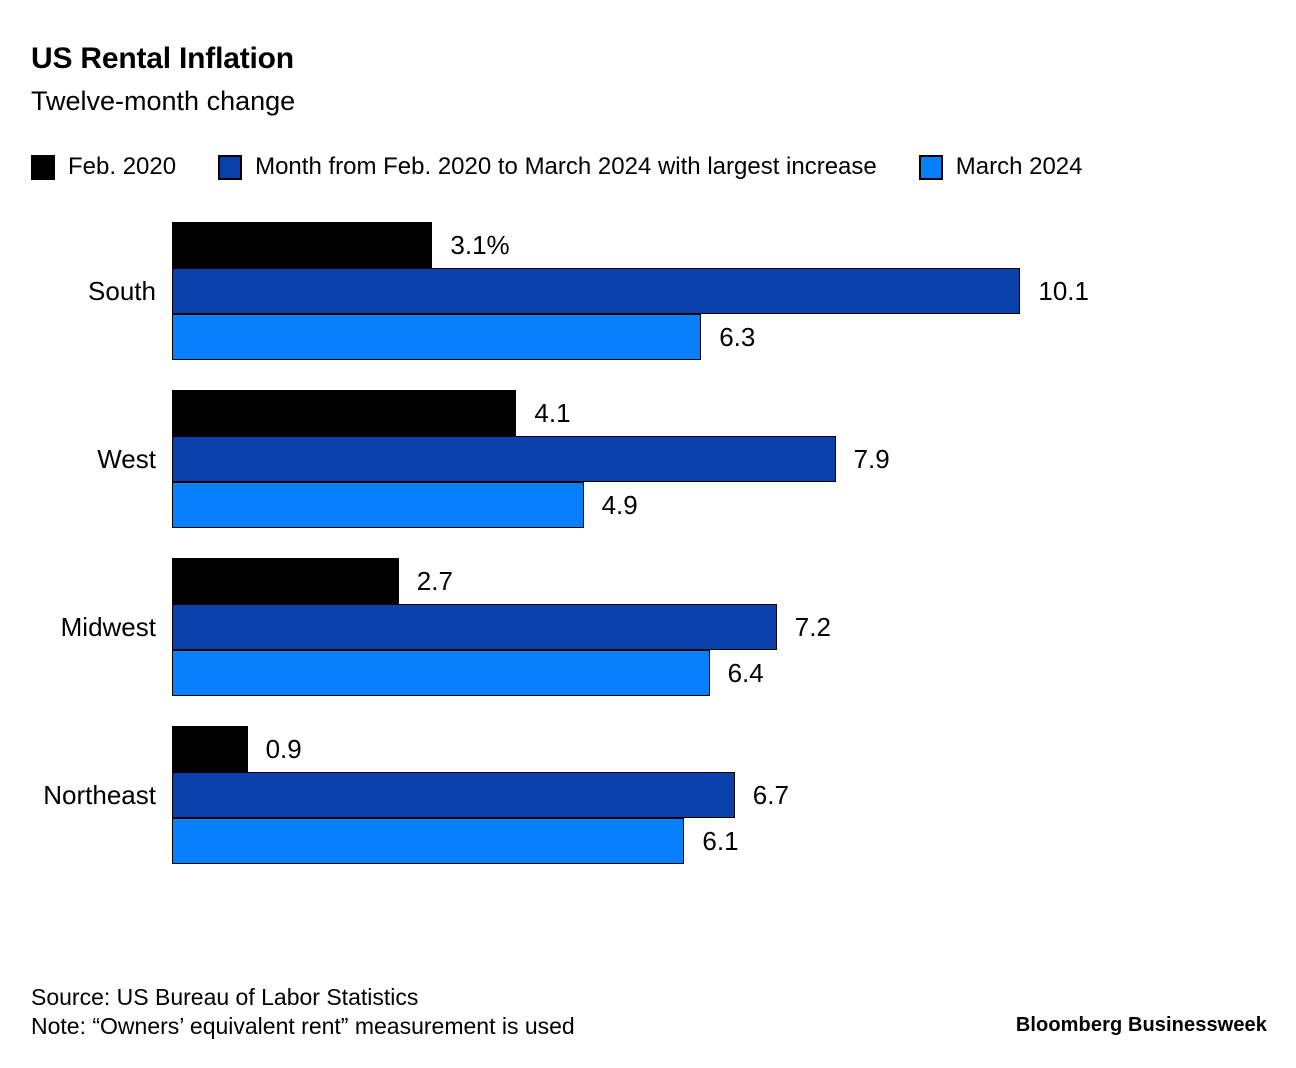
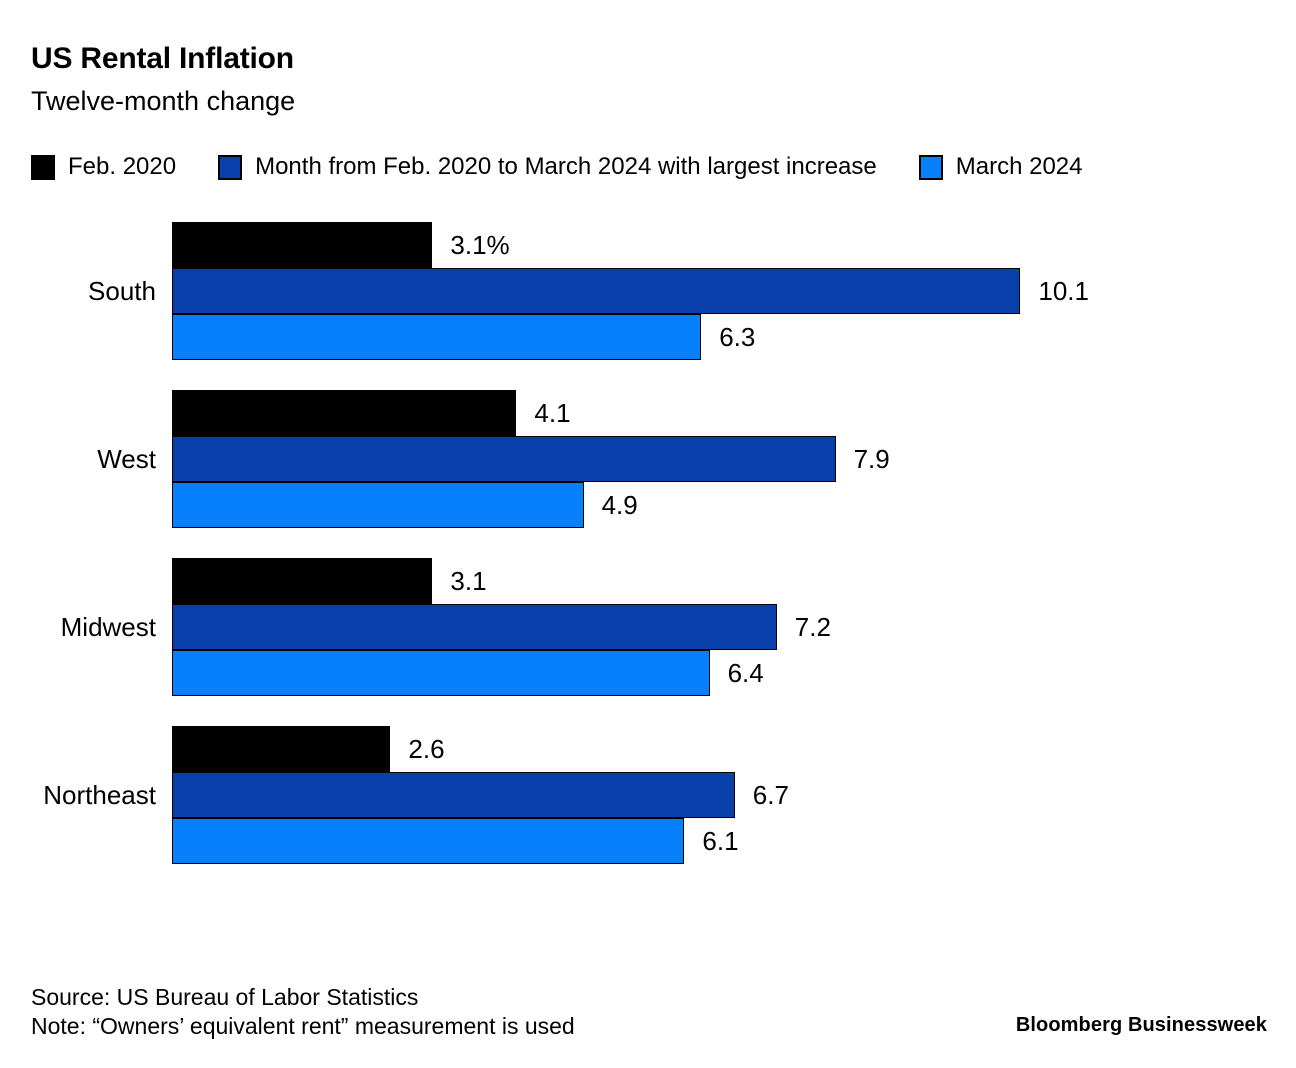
Feb. 2020/Midwest: 2.7 -> 3.1
Feb. 2020/Northeast: 0.9 -> 2.6
